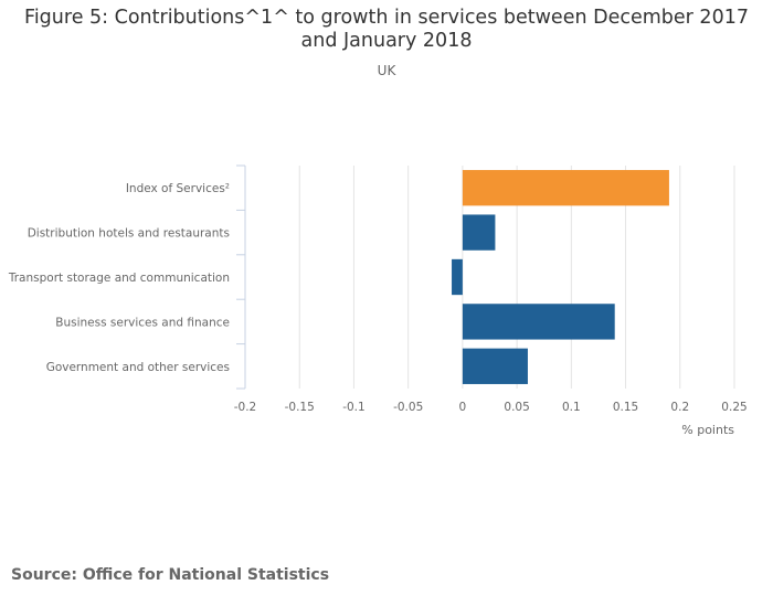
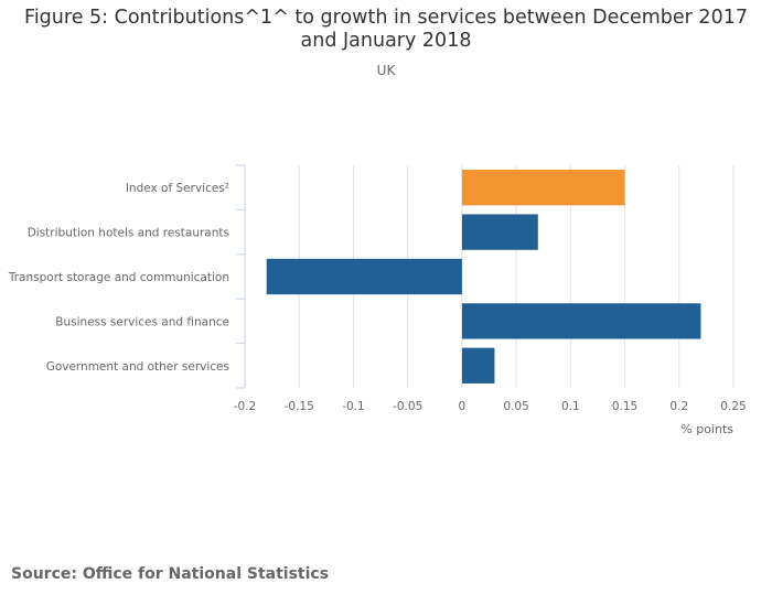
Index of Services²: 0.19 -> 0.15
Distribution hotels and restaurants: 0.03 -> 0.07
Transport storage and communication: -0.01 -> -0.18
Business services and finance: 0.14 -> 0.22
Government and other services: 0.06 -> 0.03
